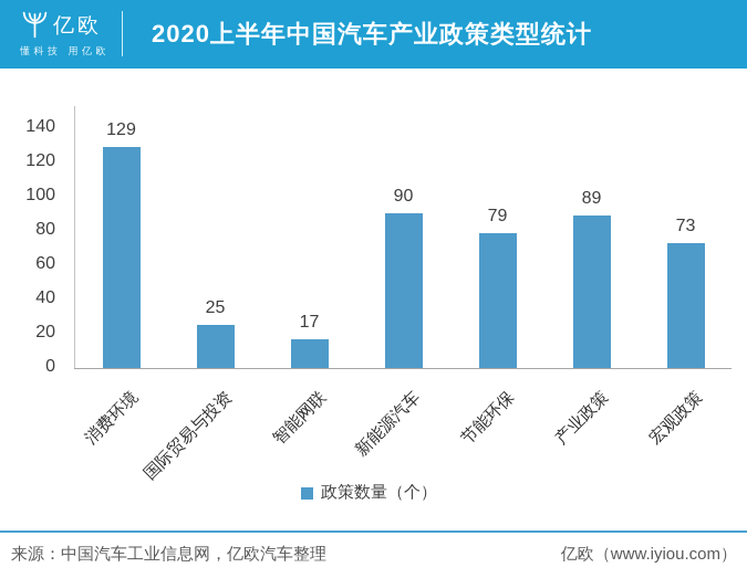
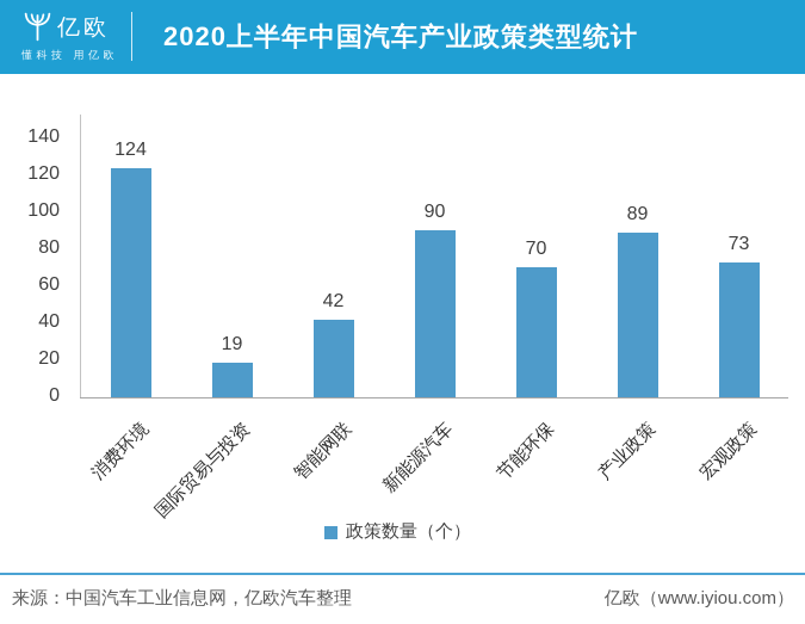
消费环境: 129 -> 124
国际贸易与投资: 25 -> 19
智能网联: 17 -> 42
节能环保: 79 -> 70
